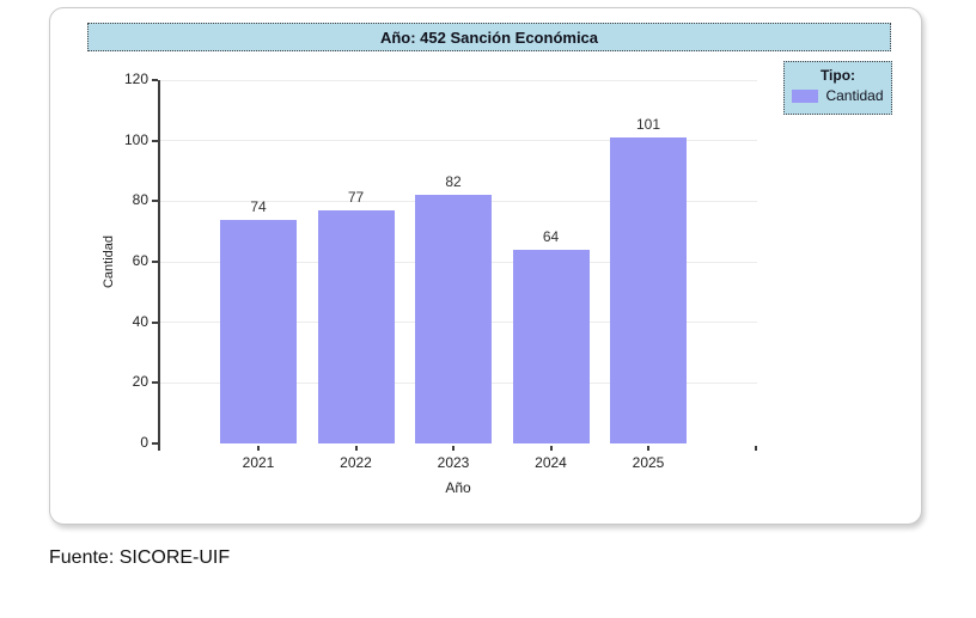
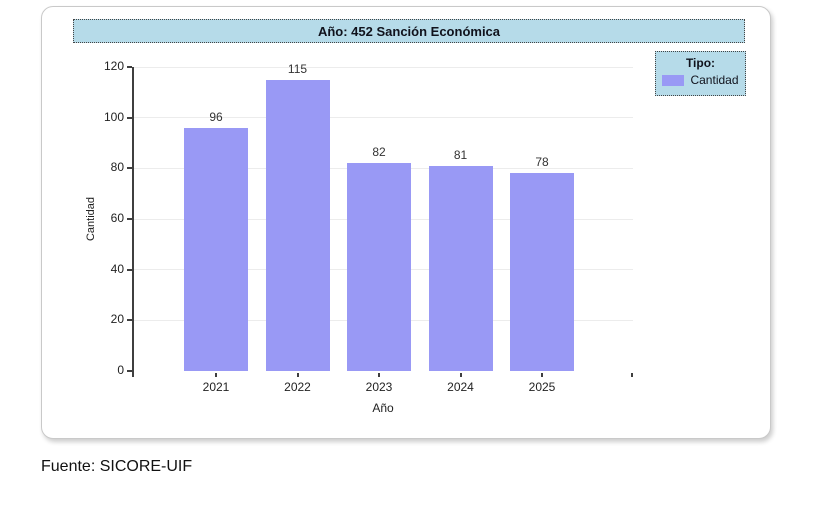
2021: 74 -> 96
2022: 77 -> 115
2024: 64 -> 81
2025: 101 -> 78
